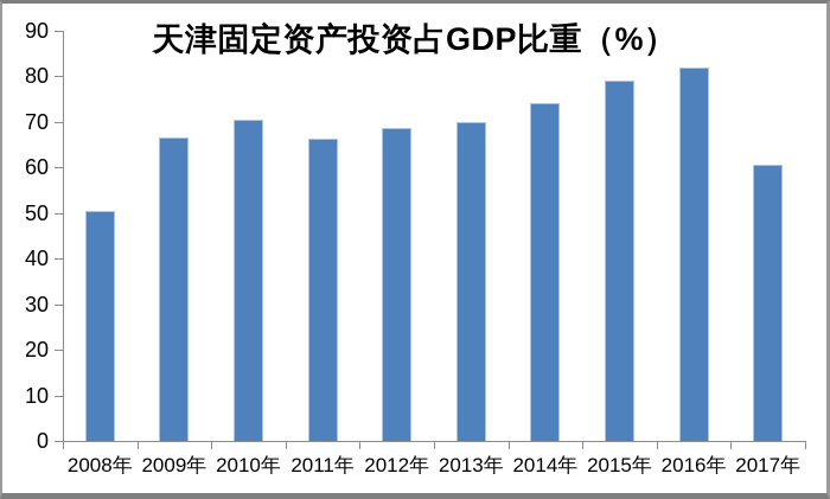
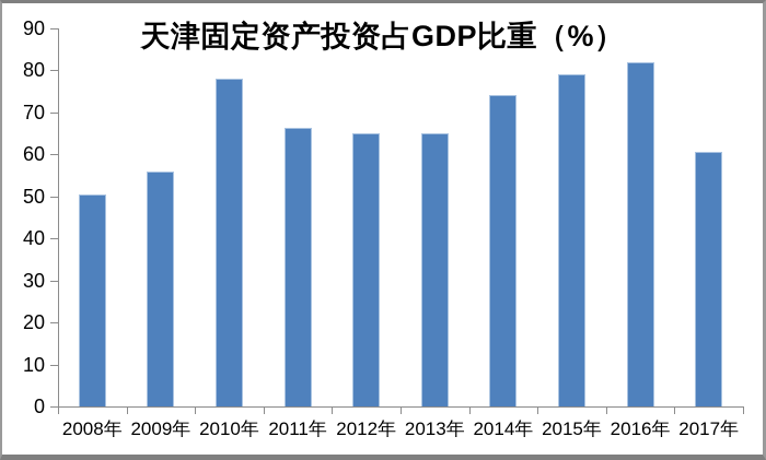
2009年: 67 -> 56
2010年: 70 -> 78
2012年: 69 -> 65
2013年: 70 -> 65
